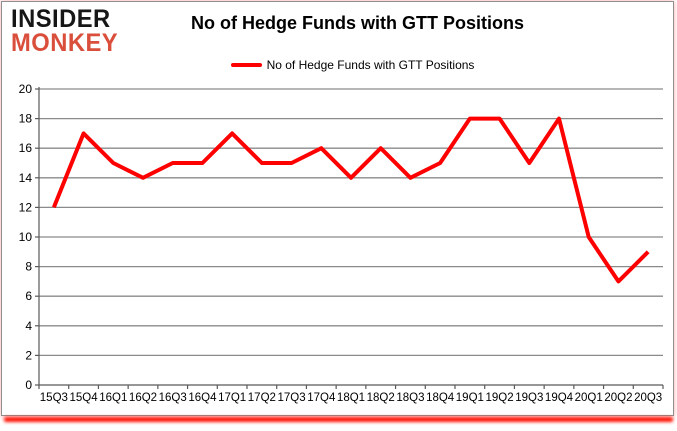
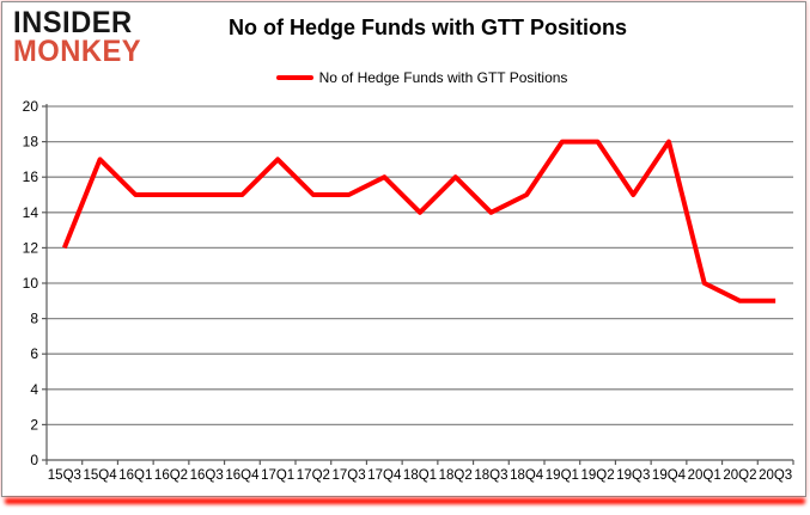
16Q2: 14 -> 15
20Q2: 7 -> 9
